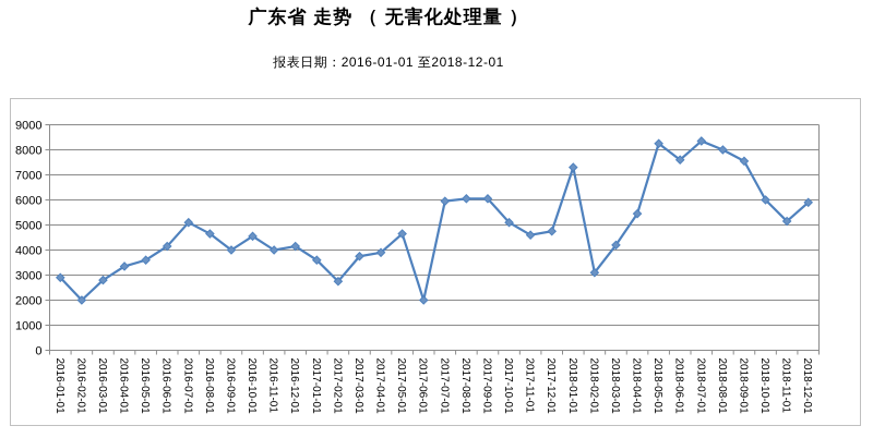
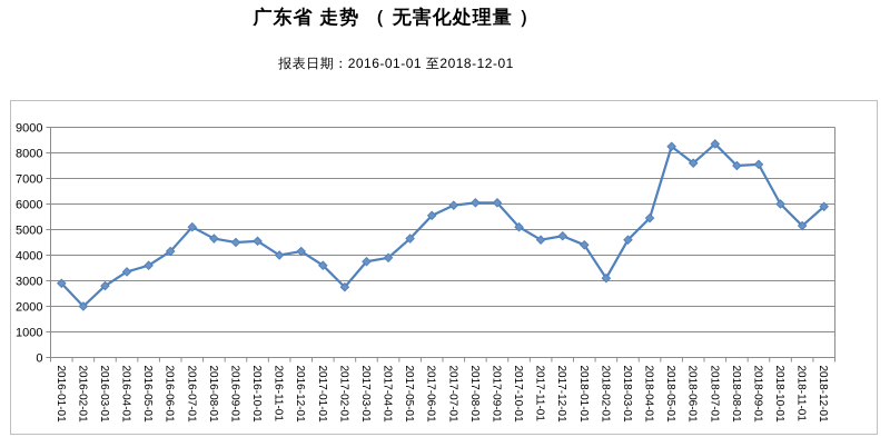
2016-09-01: 4000 -> 4500
2017-06-01: 2000 -> 5600
2018-01-01: 7300 -> 4400
2018-03-01: 4200 -> 4600
2018-08-01: 8000 -> 7500
